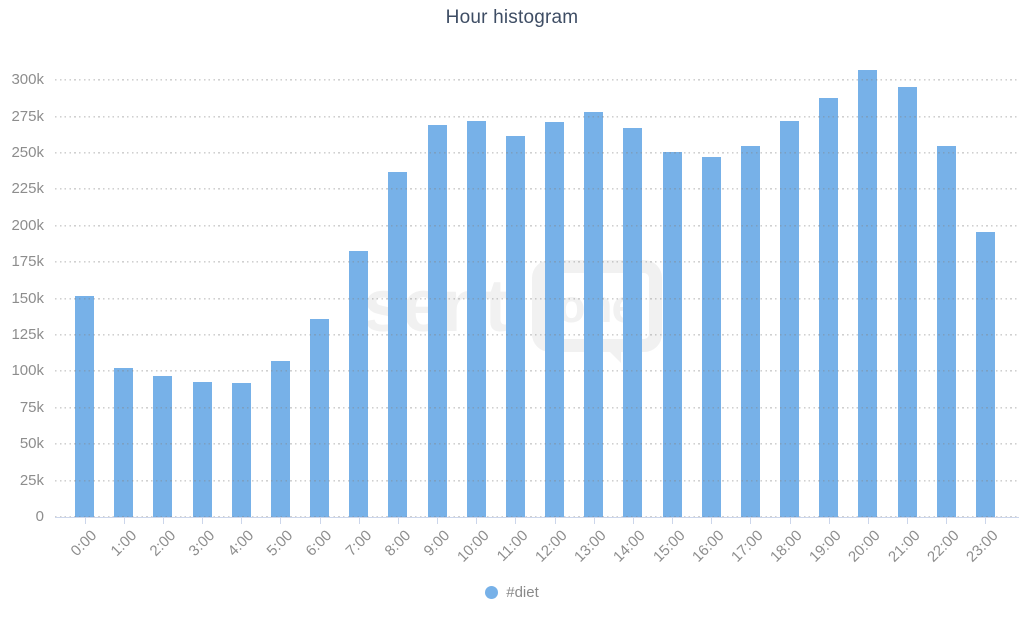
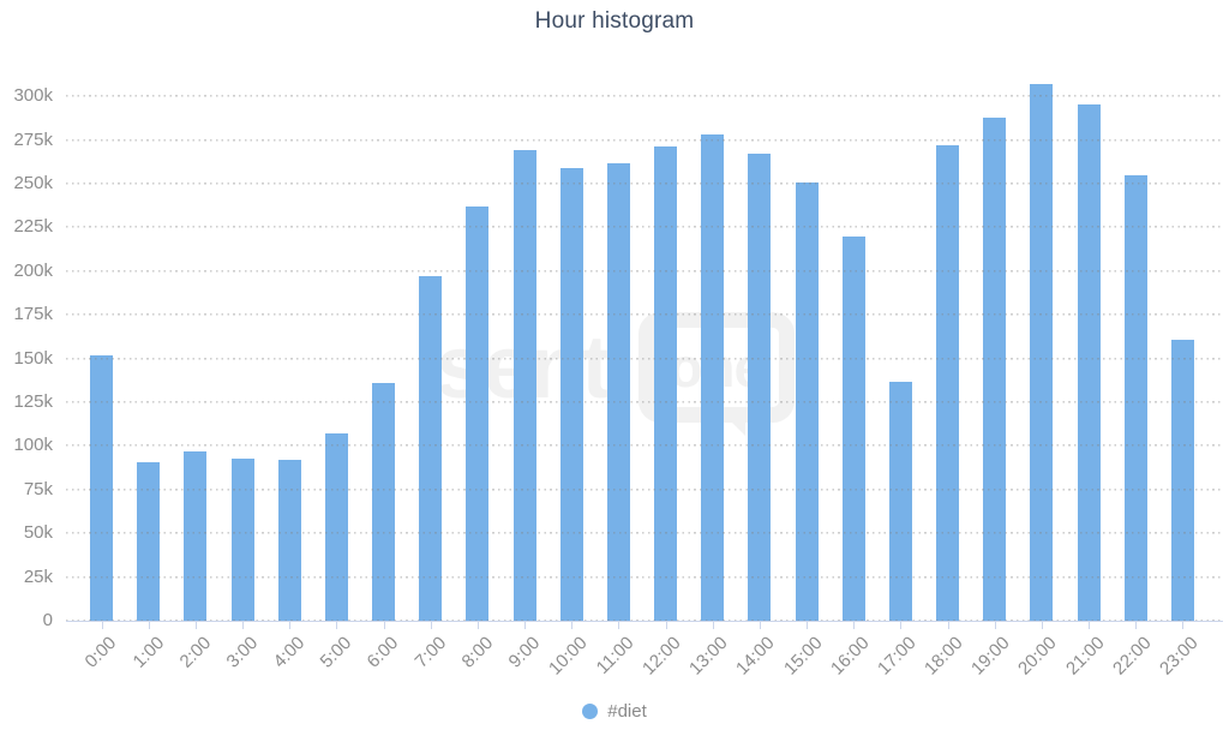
1:00: 102k -> 91k
7:00: 183k -> 197k
10:00: 272k -> 259k
16:00: 247k -> 220k
17:00: 255k -> 137k
23:00: 196k -> 161k
